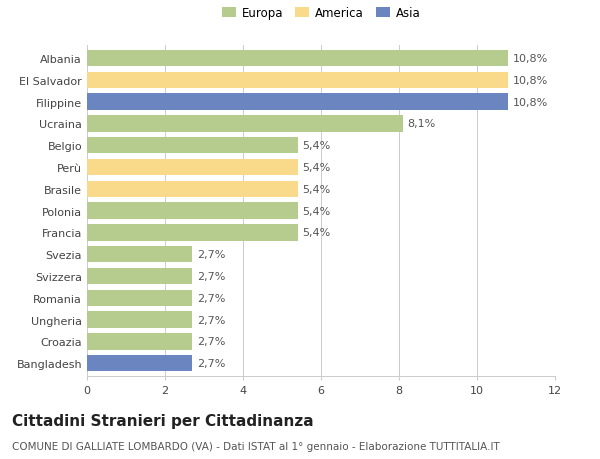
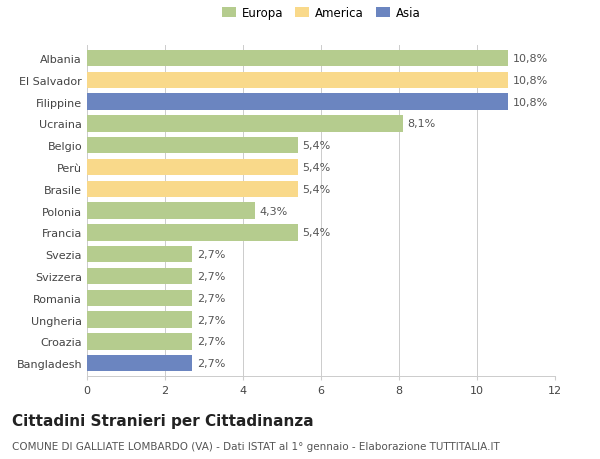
Polonia: 5,4% -> 4,3%
